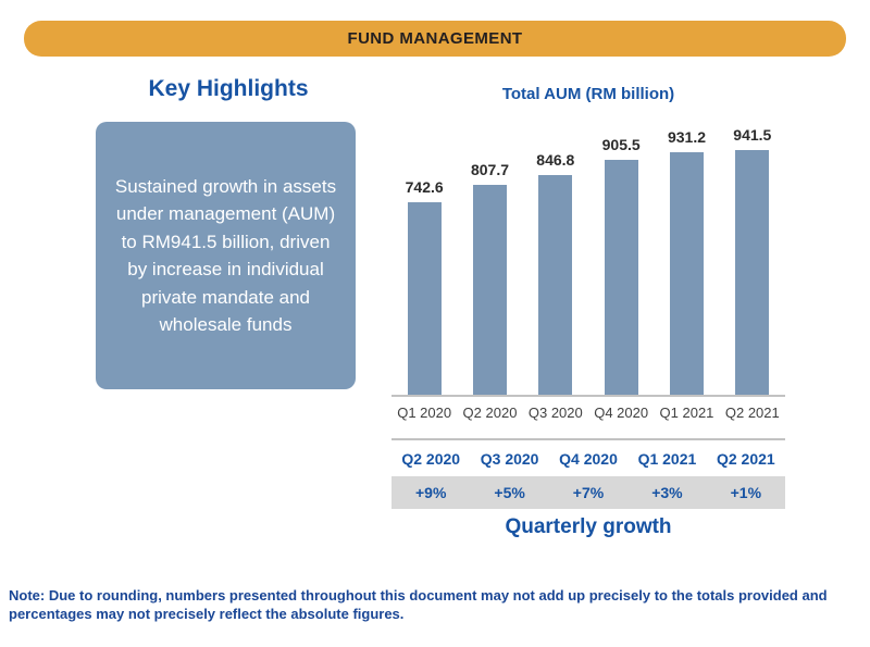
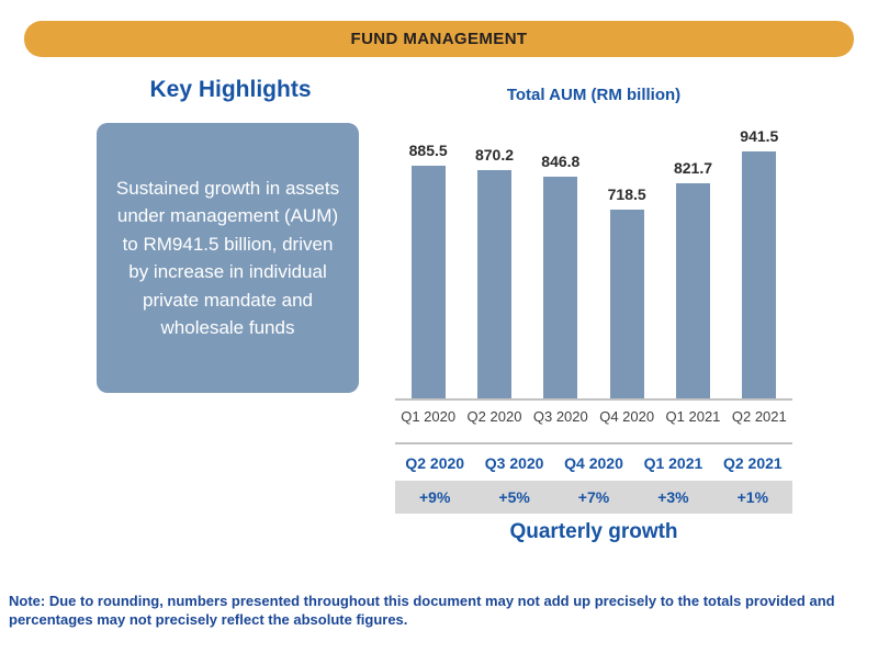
Q1 2020: 742.6 -> 885.5
Q2 2020: 807.7 -> 870.2
Q4 2020: 905.5 -> 718.5
Q1 2021: 931.2 -> 821.7
